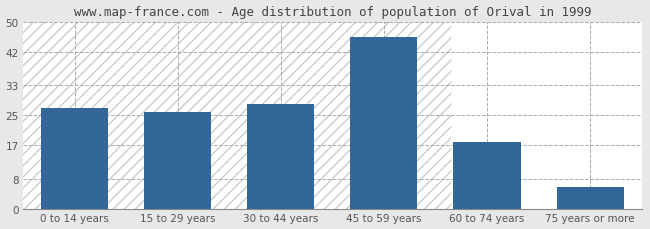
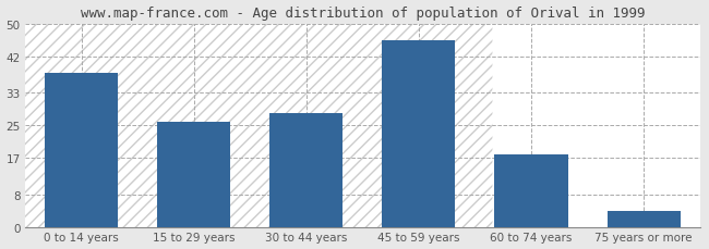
0 to 14 years: 27 -> 38
75 years or more: 6 -> 4
